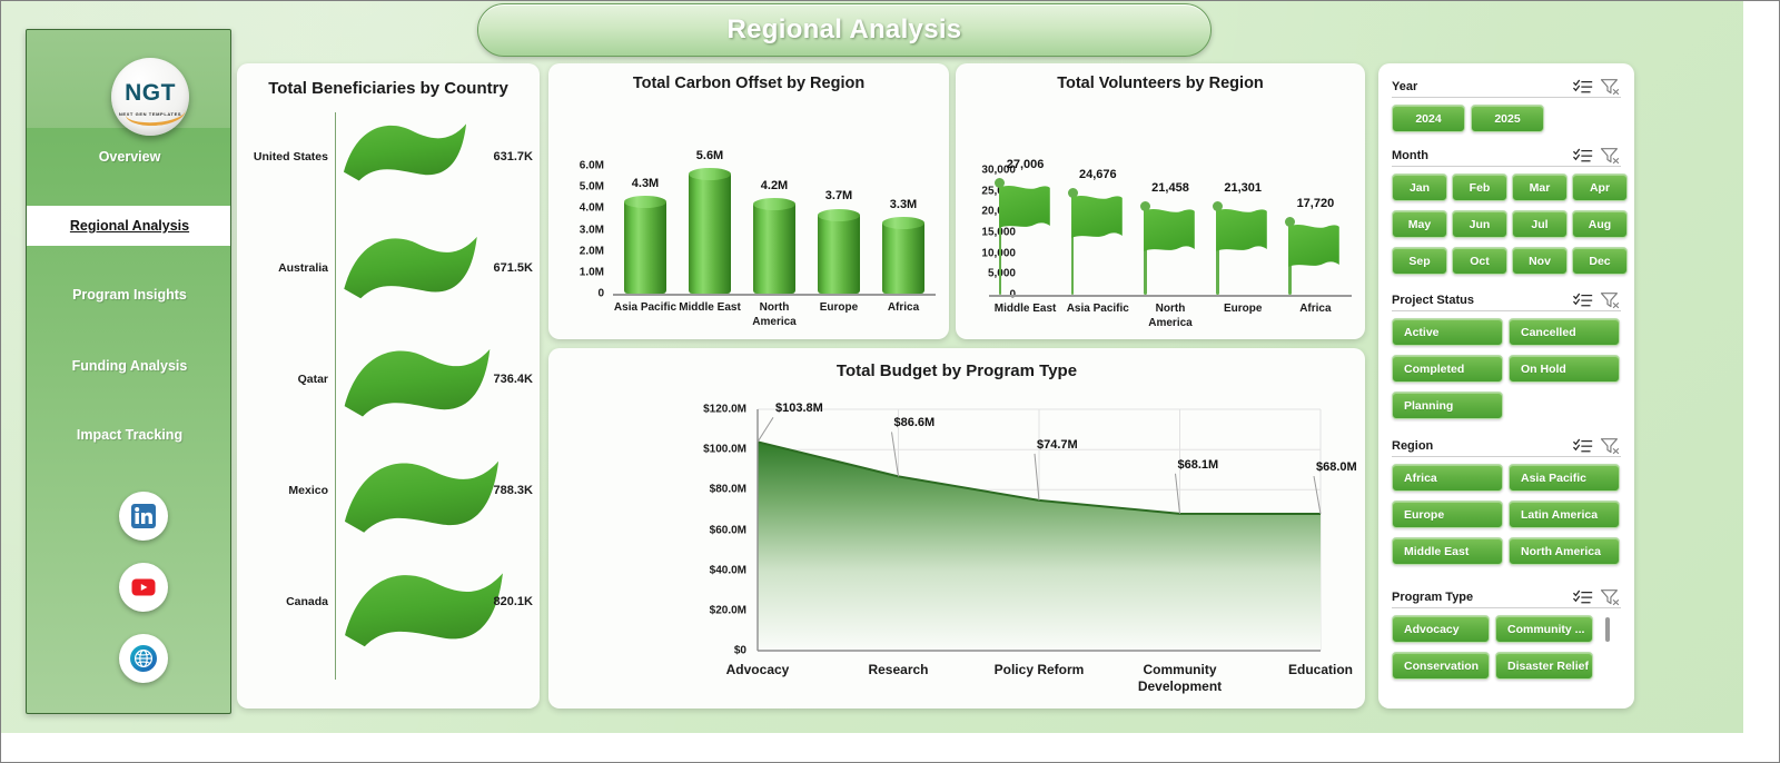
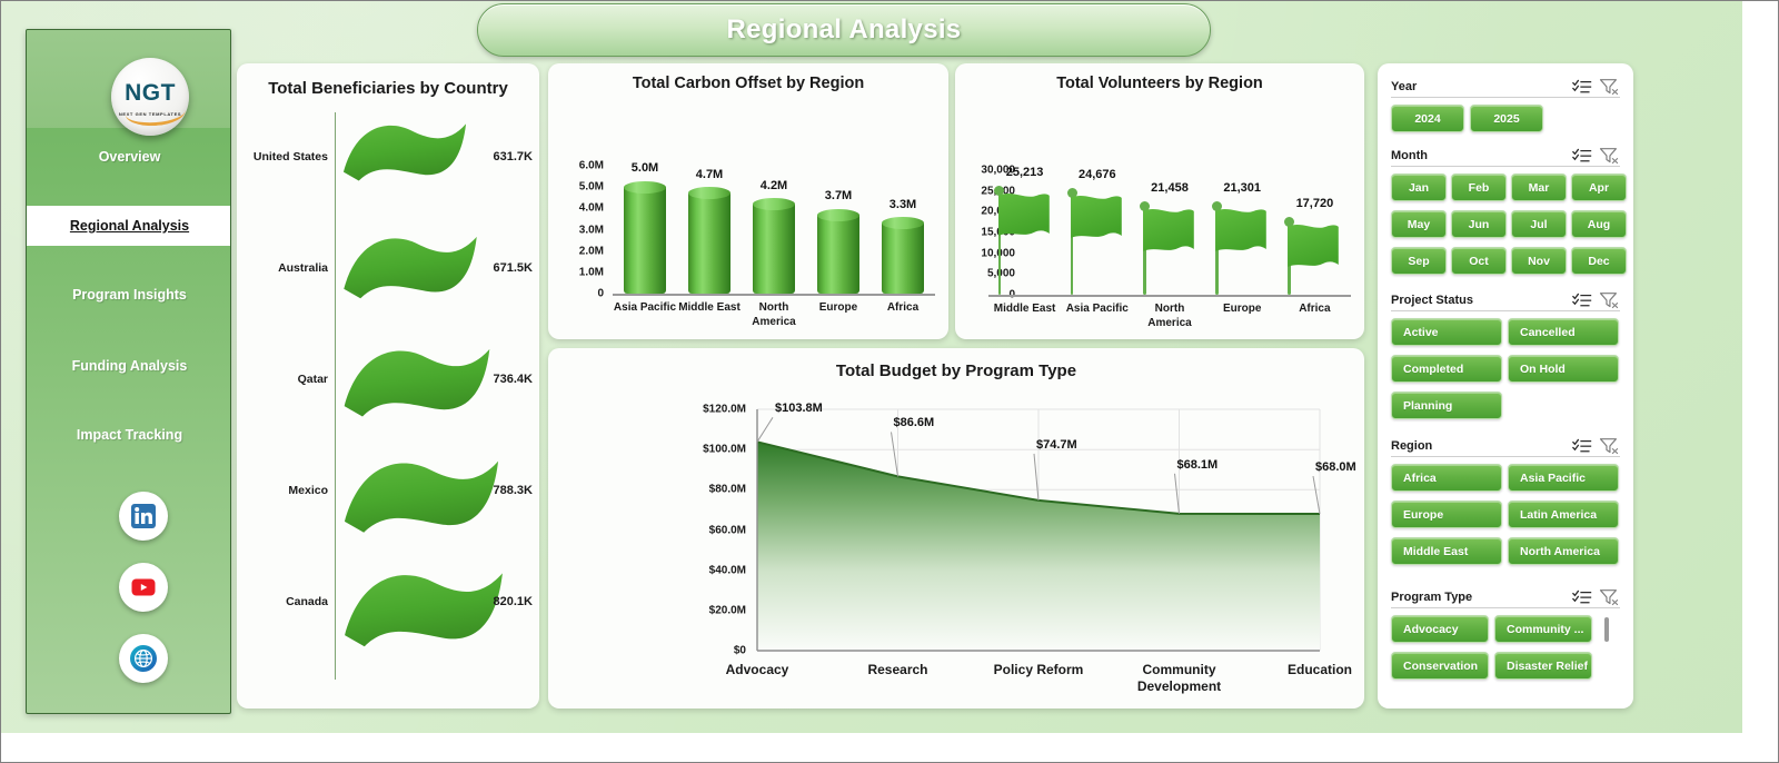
Total Carbon Offset by Region/Asia Pacific: 4.3M -> 5.0M
Total Carbon Offset by Region/Middle East: 5.6M -> 4.7M
Total Volunteers by Region/Middle East: 27,006 -> 25,213
